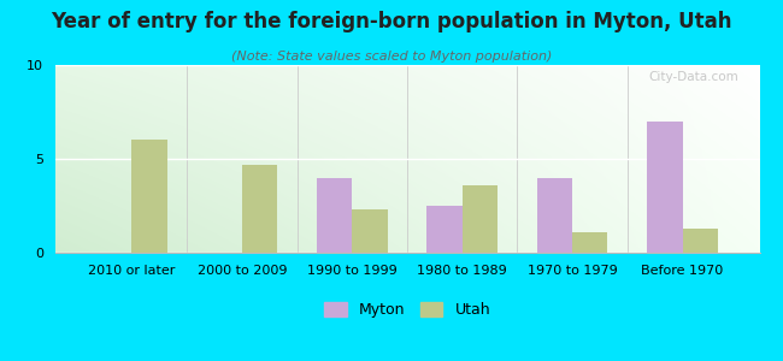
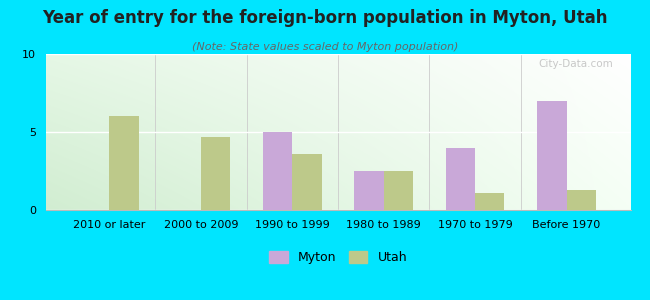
Myton/1990 to 1999: 4.0 -> 5.0
Utah/1990 to 1999: 2.3 -> 3.6
Utah/1980 to 1989: 3.6 -> 2.5
